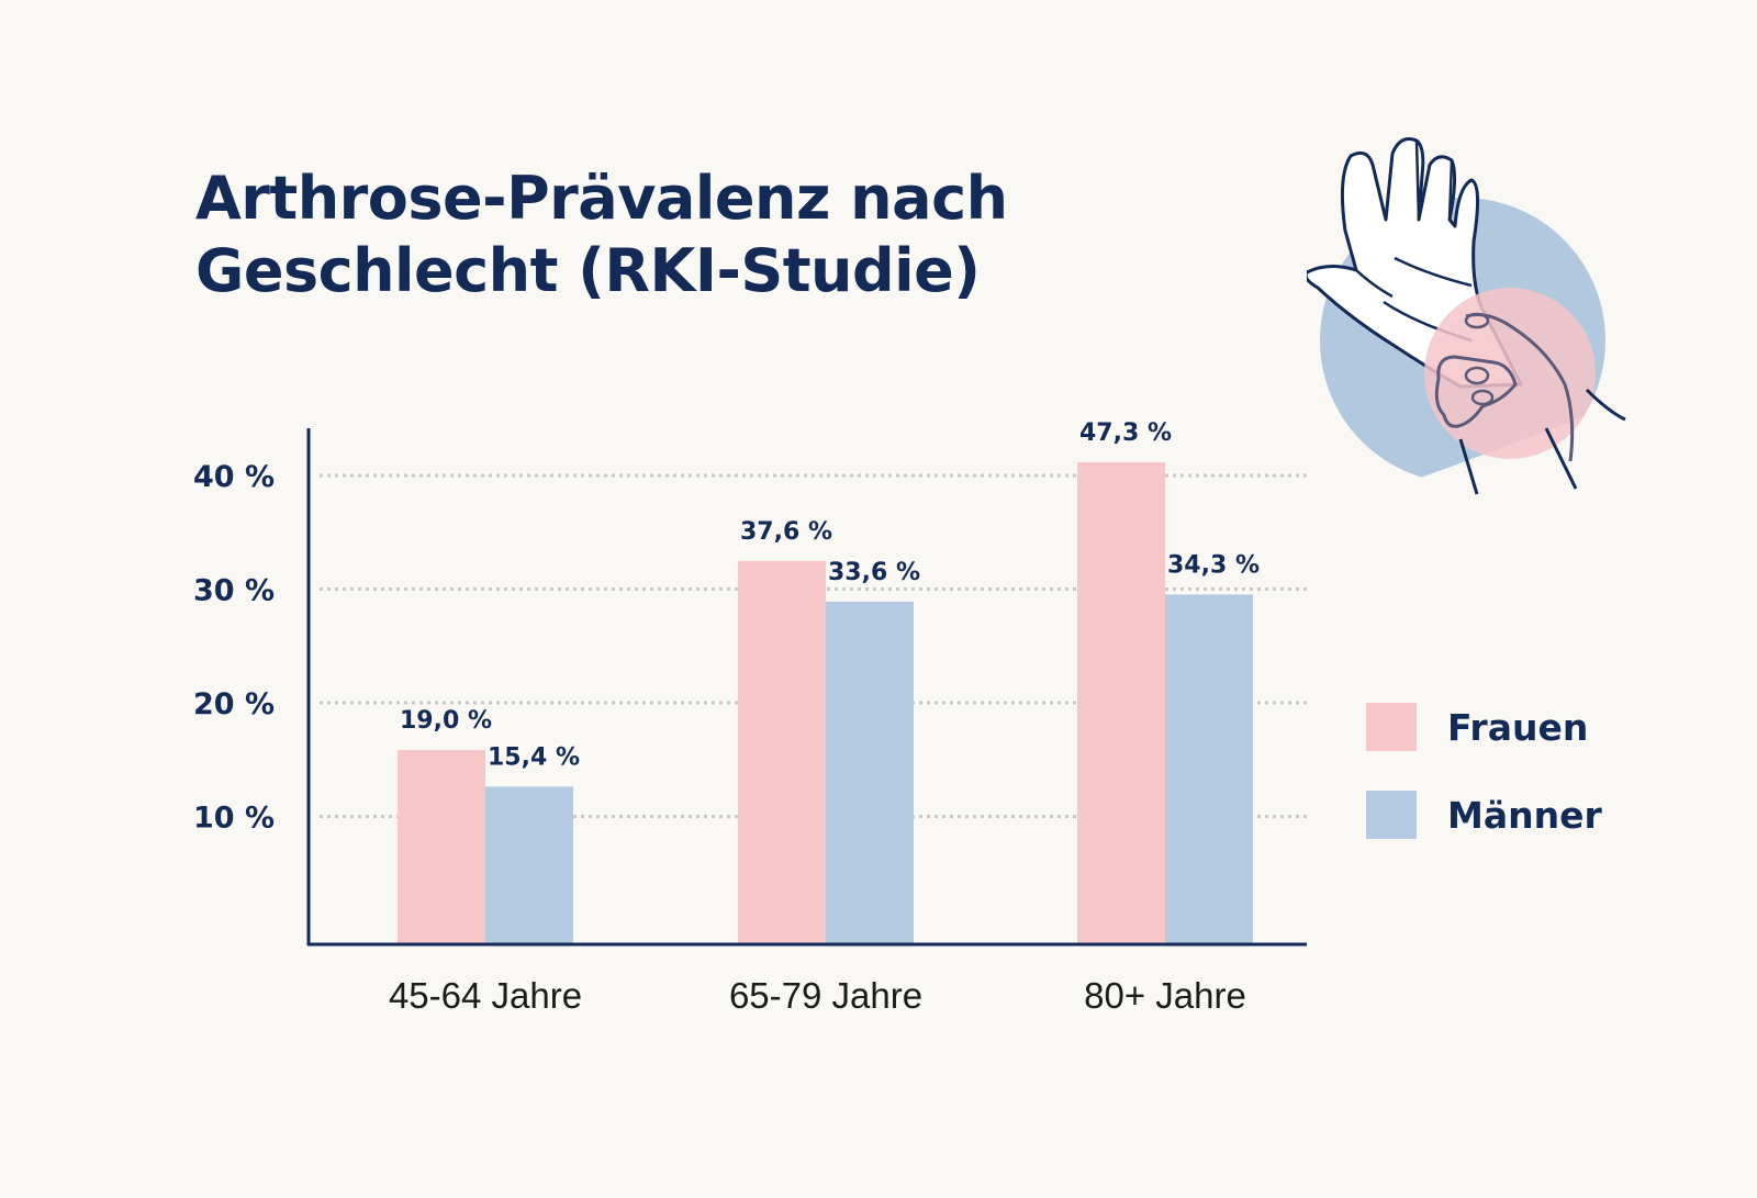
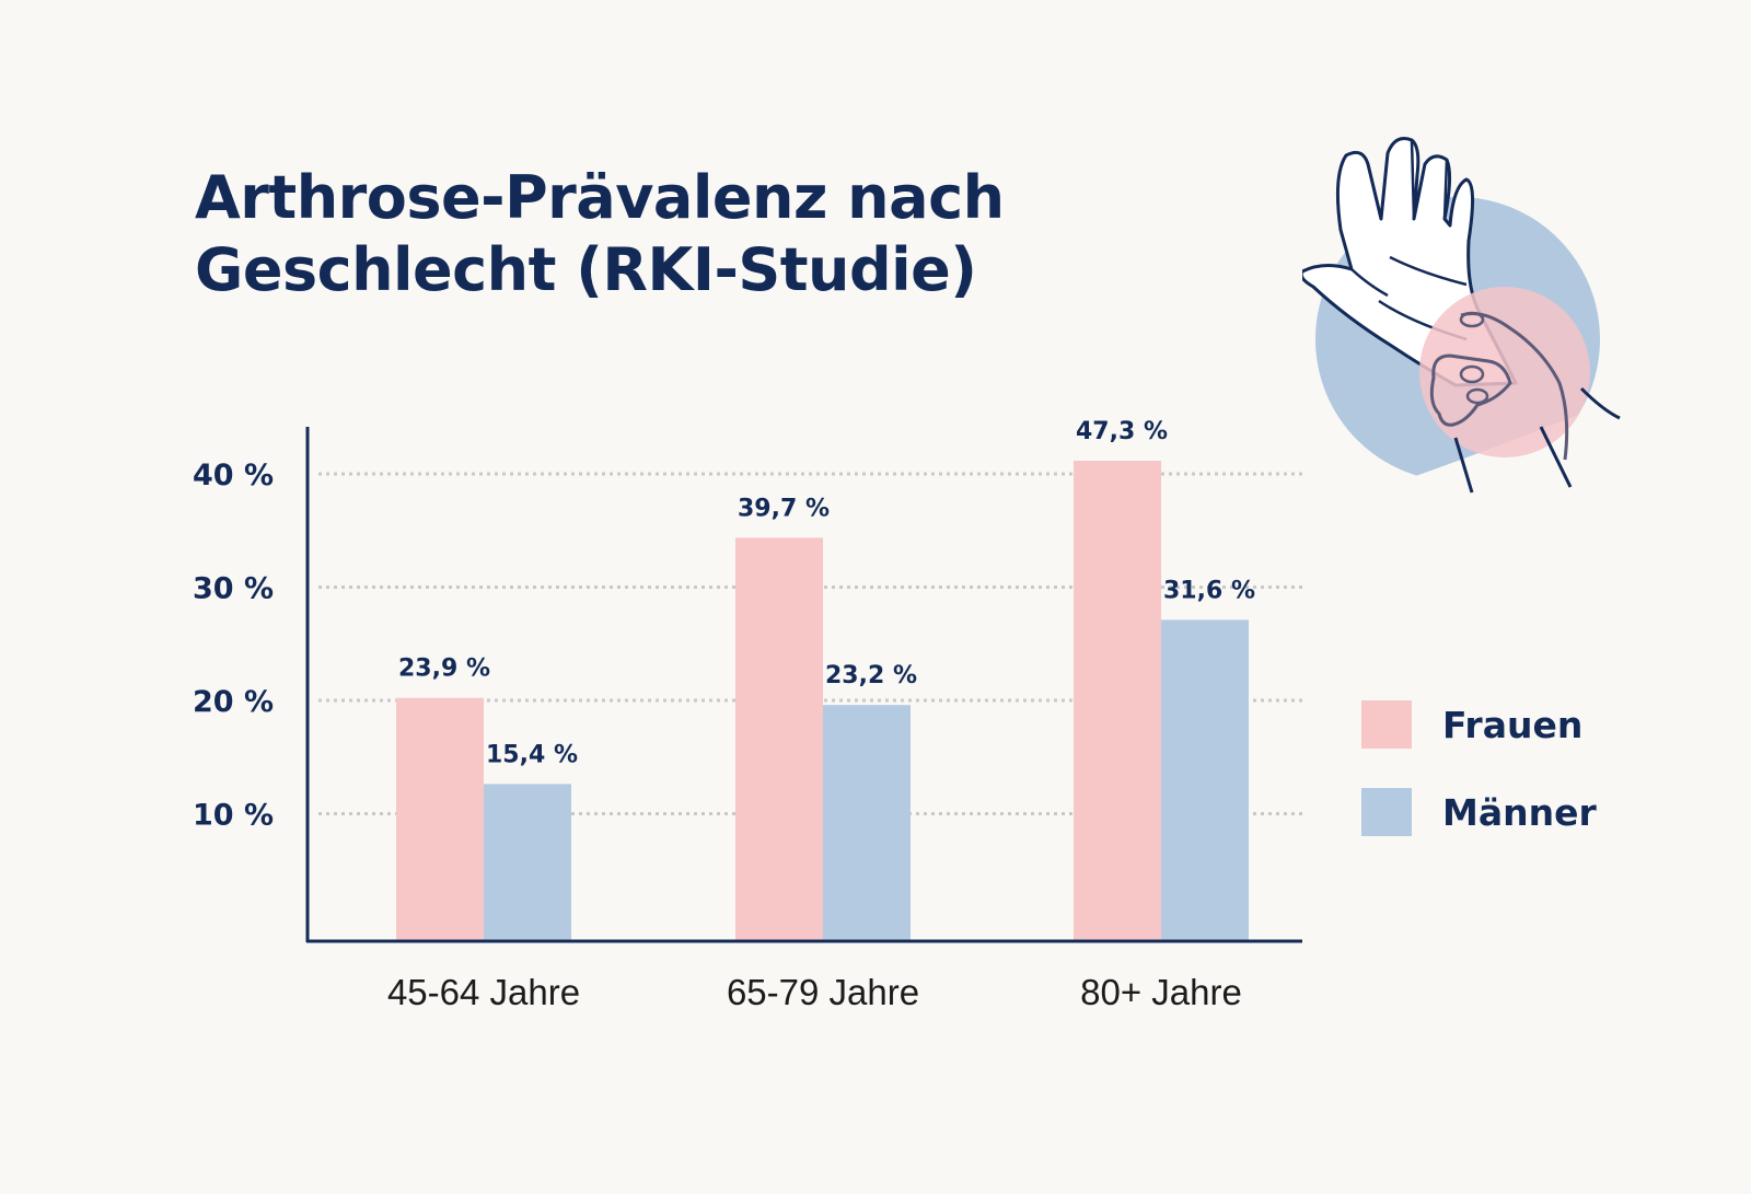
Frauen/45-64 Jahre: 19,0 -> 23,9
Frauen/65-79 Jahre: 37,6 -> 39,7
Männer/65-79 Jahre: 33,6 -> 23,2
Männer/80+ Jahre: 34,3 -> 31,6
